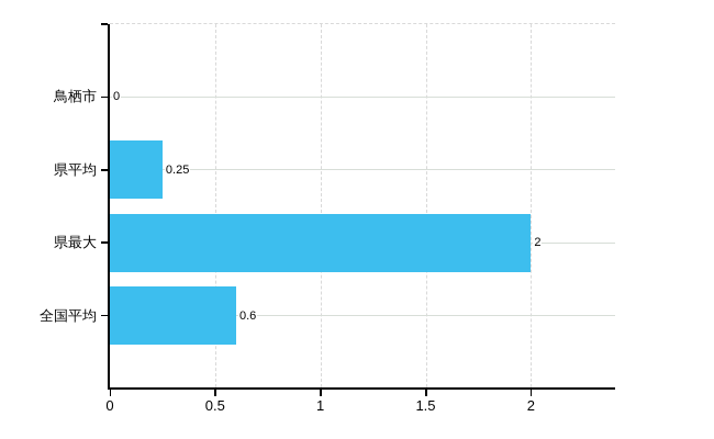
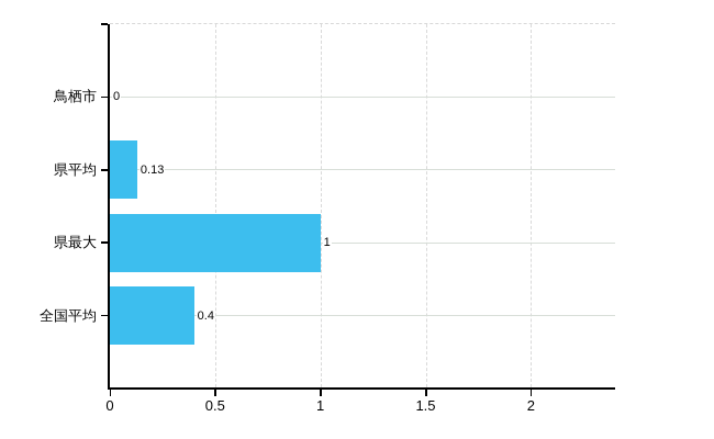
県平均: 0.25 -> 0.13
県最大: 2 -> 1
全国平均: 0.6 -> 0.4
